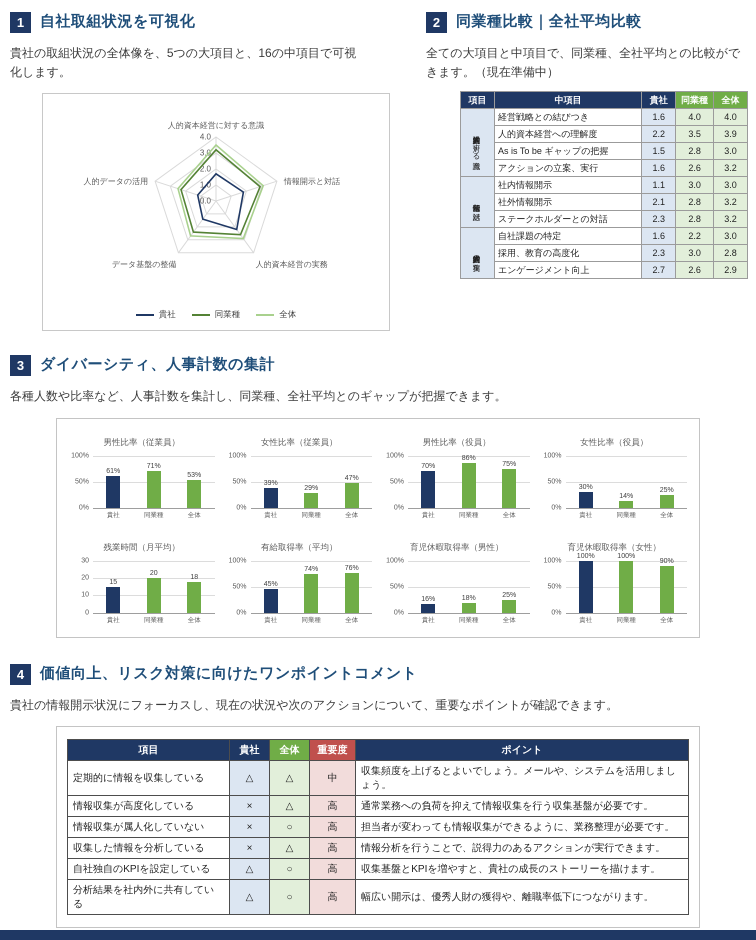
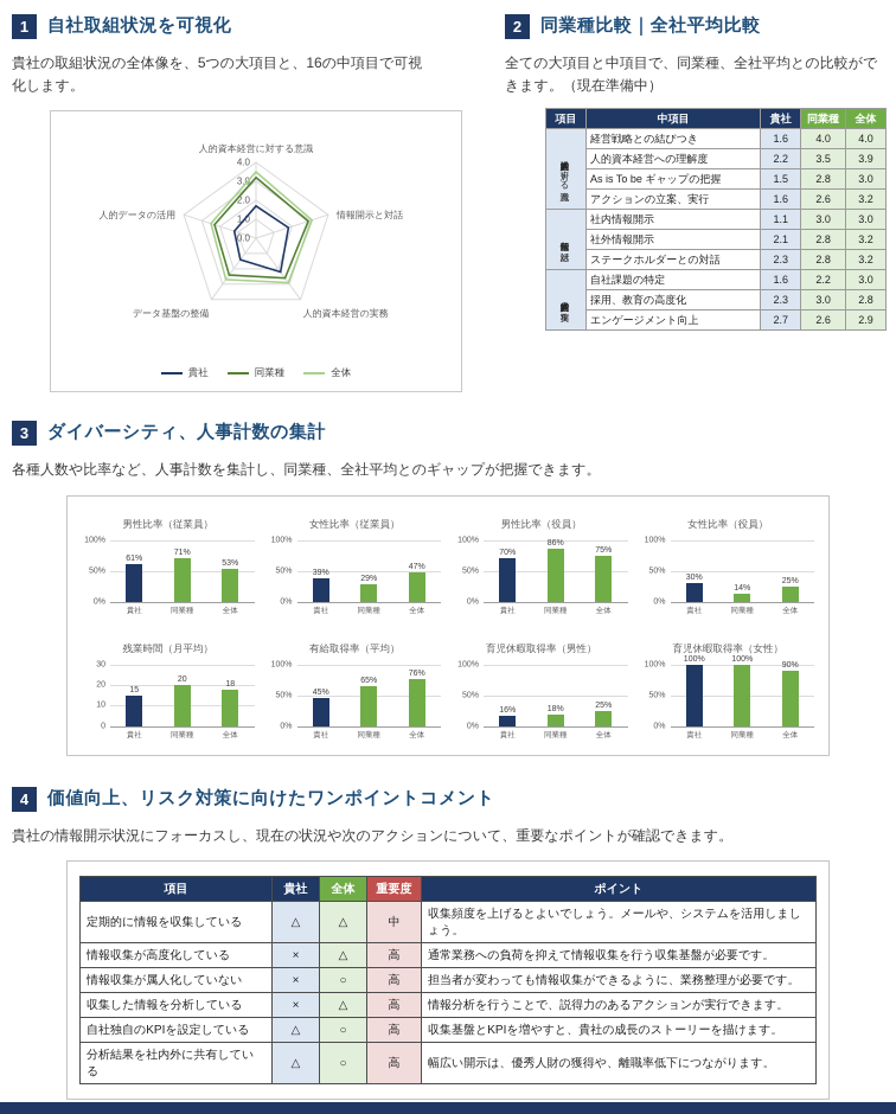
有給取得率（平均）/同業種: 74% -> 65%
